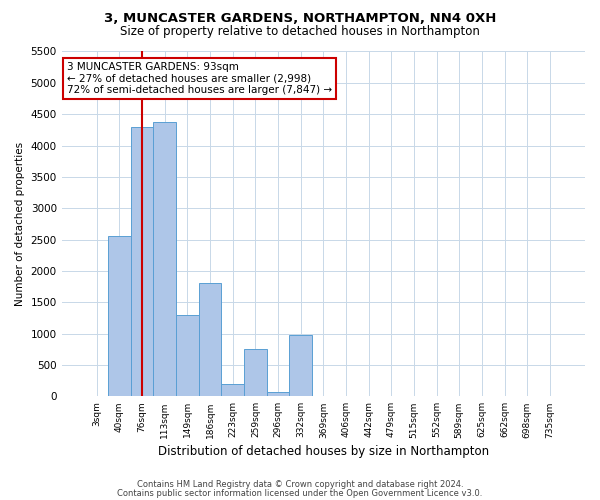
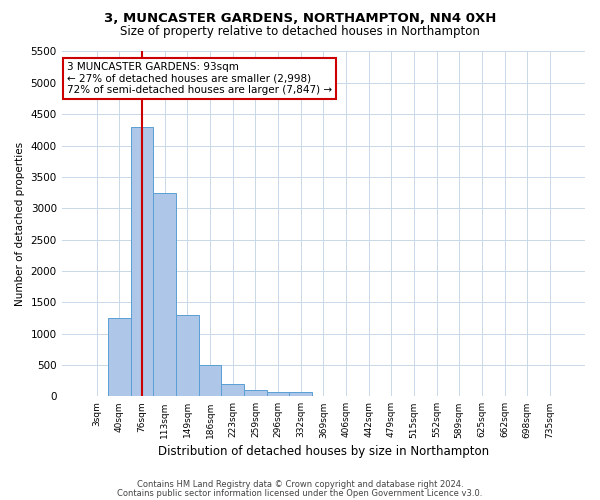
40sqm: 2560 -> 1250
113sqm: 4380 -> 3250
186sqm: 1800 -> 500
259sqm: 760 -> 100
332sqm: 980 -> 80
